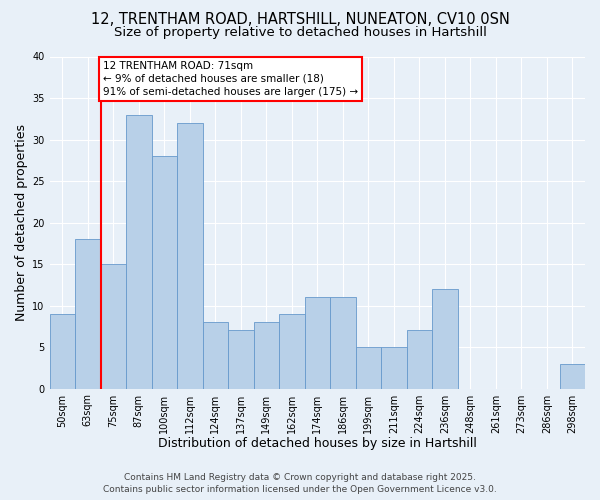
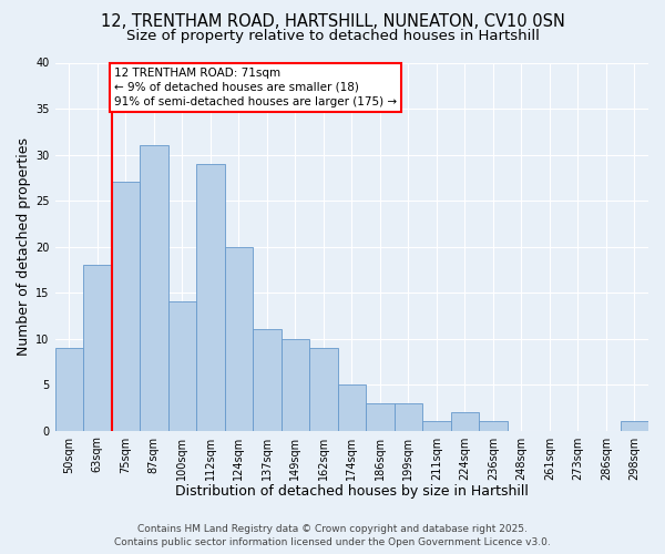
75sqm: 15 -> 27
87sqm: 33 -> 31
100sqm: 28 -> 14
112sqm: 32 -> 29
124sqm: 8 -> 20
137sqm: 7 -> 11
149sqm: 8 -> 10
174sqm: 11 -> 5
186sqm: 11 -> 3
199sqm: 5 -> 3
211sqm: 5 -> 1
224sqm: 7 -> 2
236sqm: 12 -> 1
298sqm: 3 -> 1
